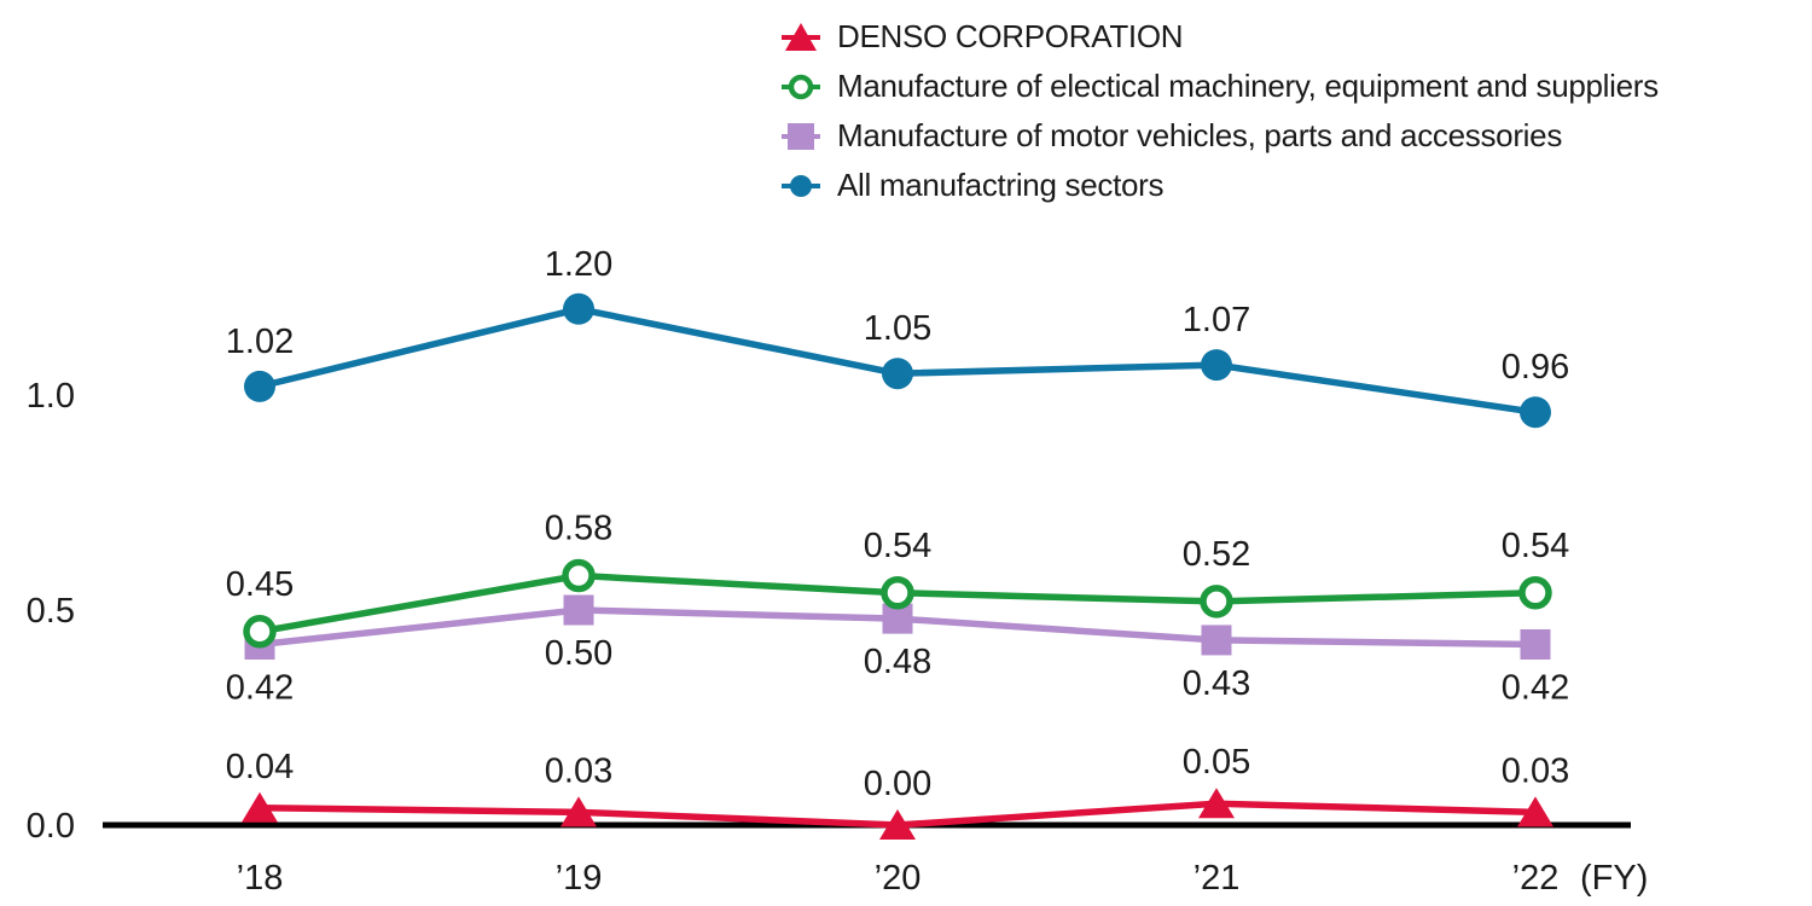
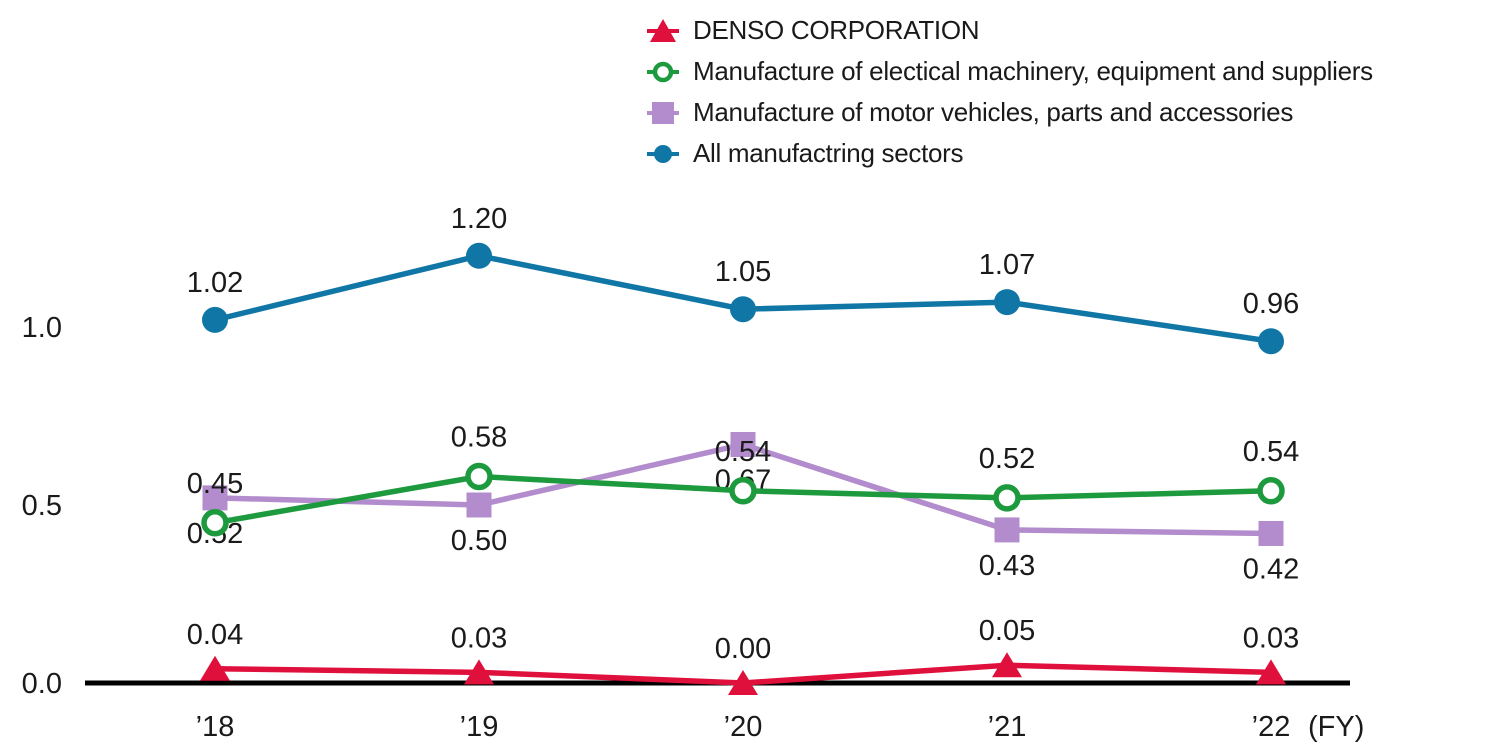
Manufacture of motor vehicles, parts and accessories/’18: 0.42 -> 0.52
Manufacture of motor vehicles, parts and accessories/’20: 0.48 -> 0.67
